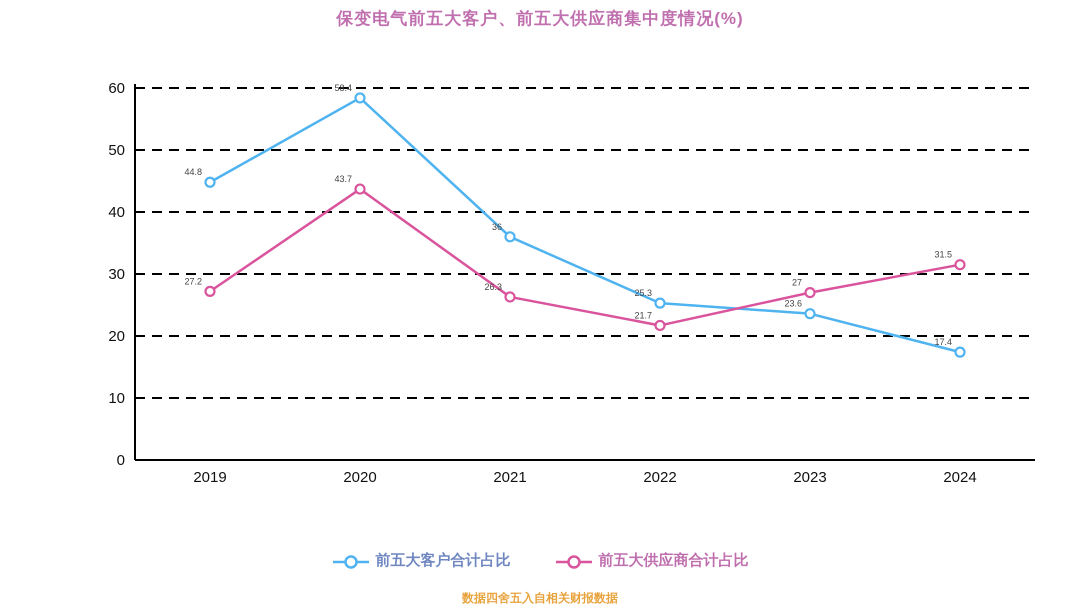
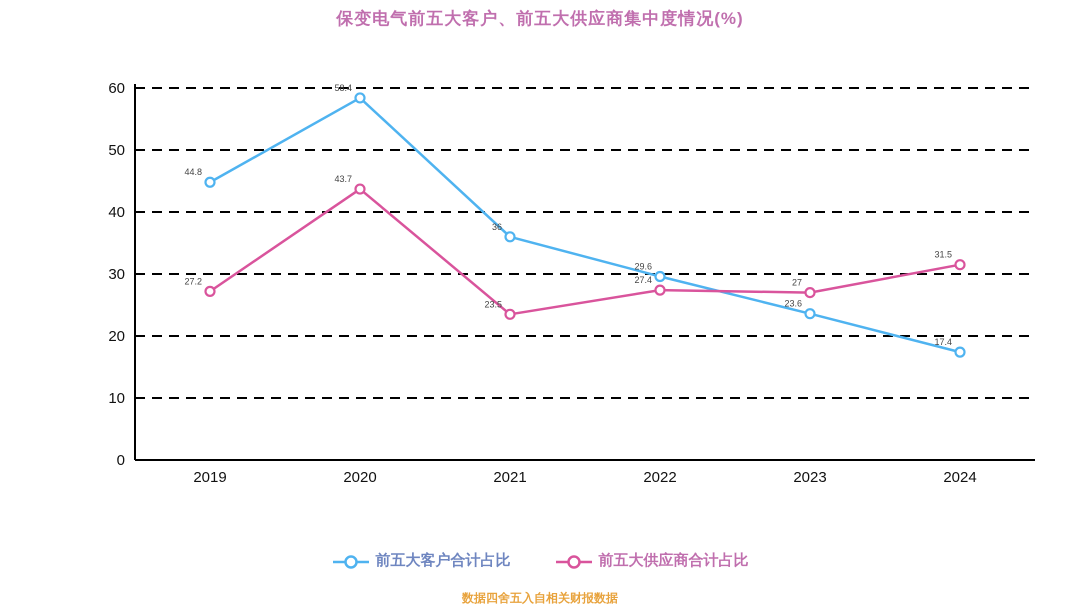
前五大供应商合计占比/2021: 26.3 -> 23.5
前五大客户合计占比/2022: 25.3 -> 29.6
前五大供应商合计占比/2022: 21.7 -> 27.4
